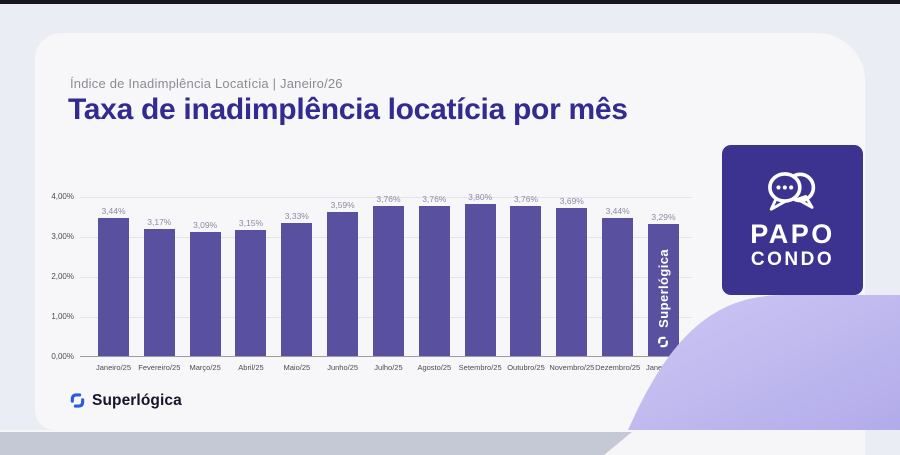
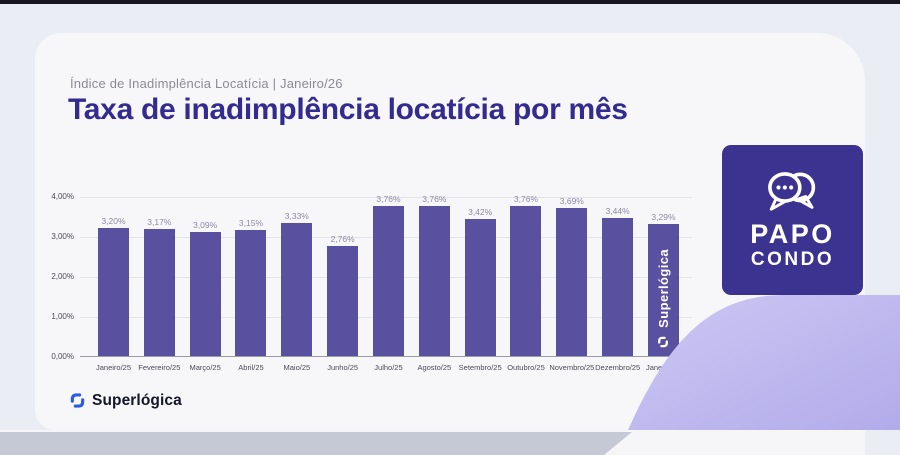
Janeiro/25: 3,44% -> 3,20%
Junho/25: 3,59% -> 2,76%
Setembro/25: 3,80% -> 3,42%
